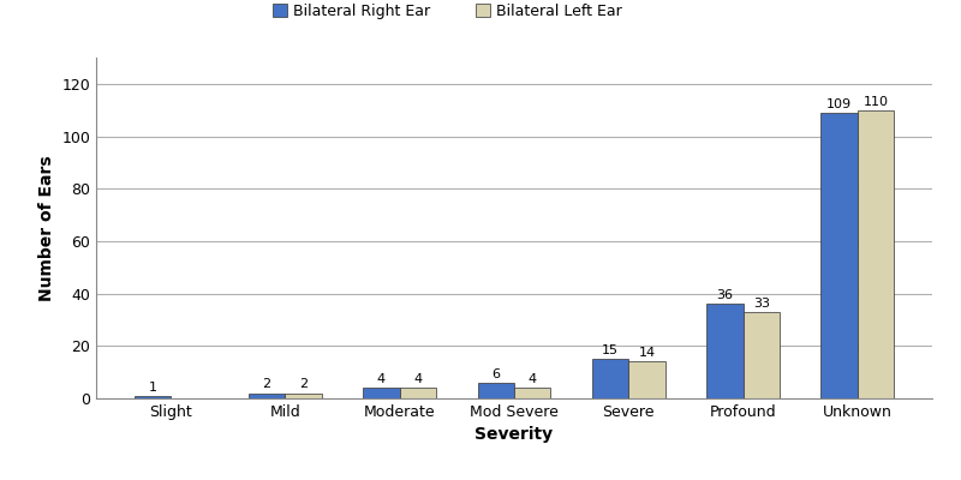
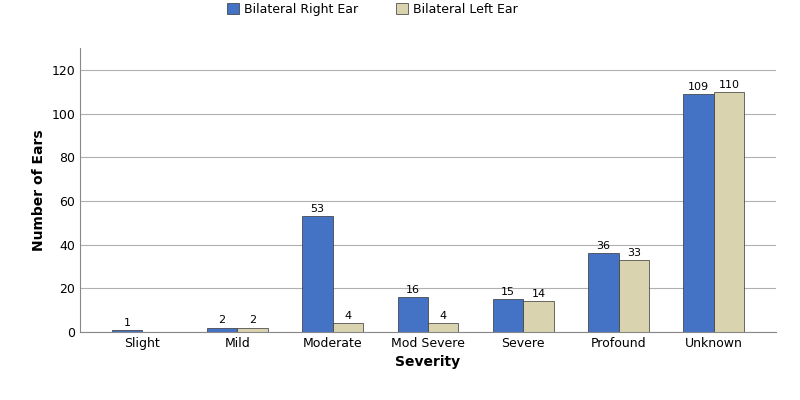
Bilateral Right Ear/Moderate: 4 -> 53
Bilateral Right Ear/Mod Severe: 6 -> 16
